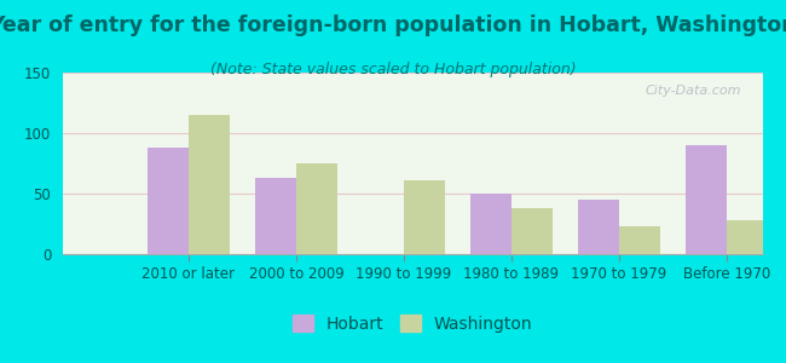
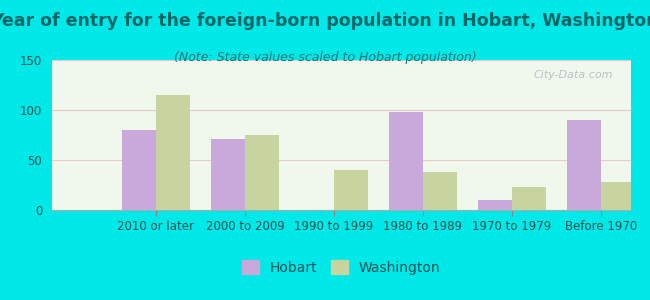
Hobart/2010 or later: 88 -> 80
Hobart/2000 to 2009: 63 -> 71
Washington/1990 to 1999: 61 -> 40
Hobart/1980 to 1989: 50 -> 98
Hobart/1970 to 1979: 45 -> 10
